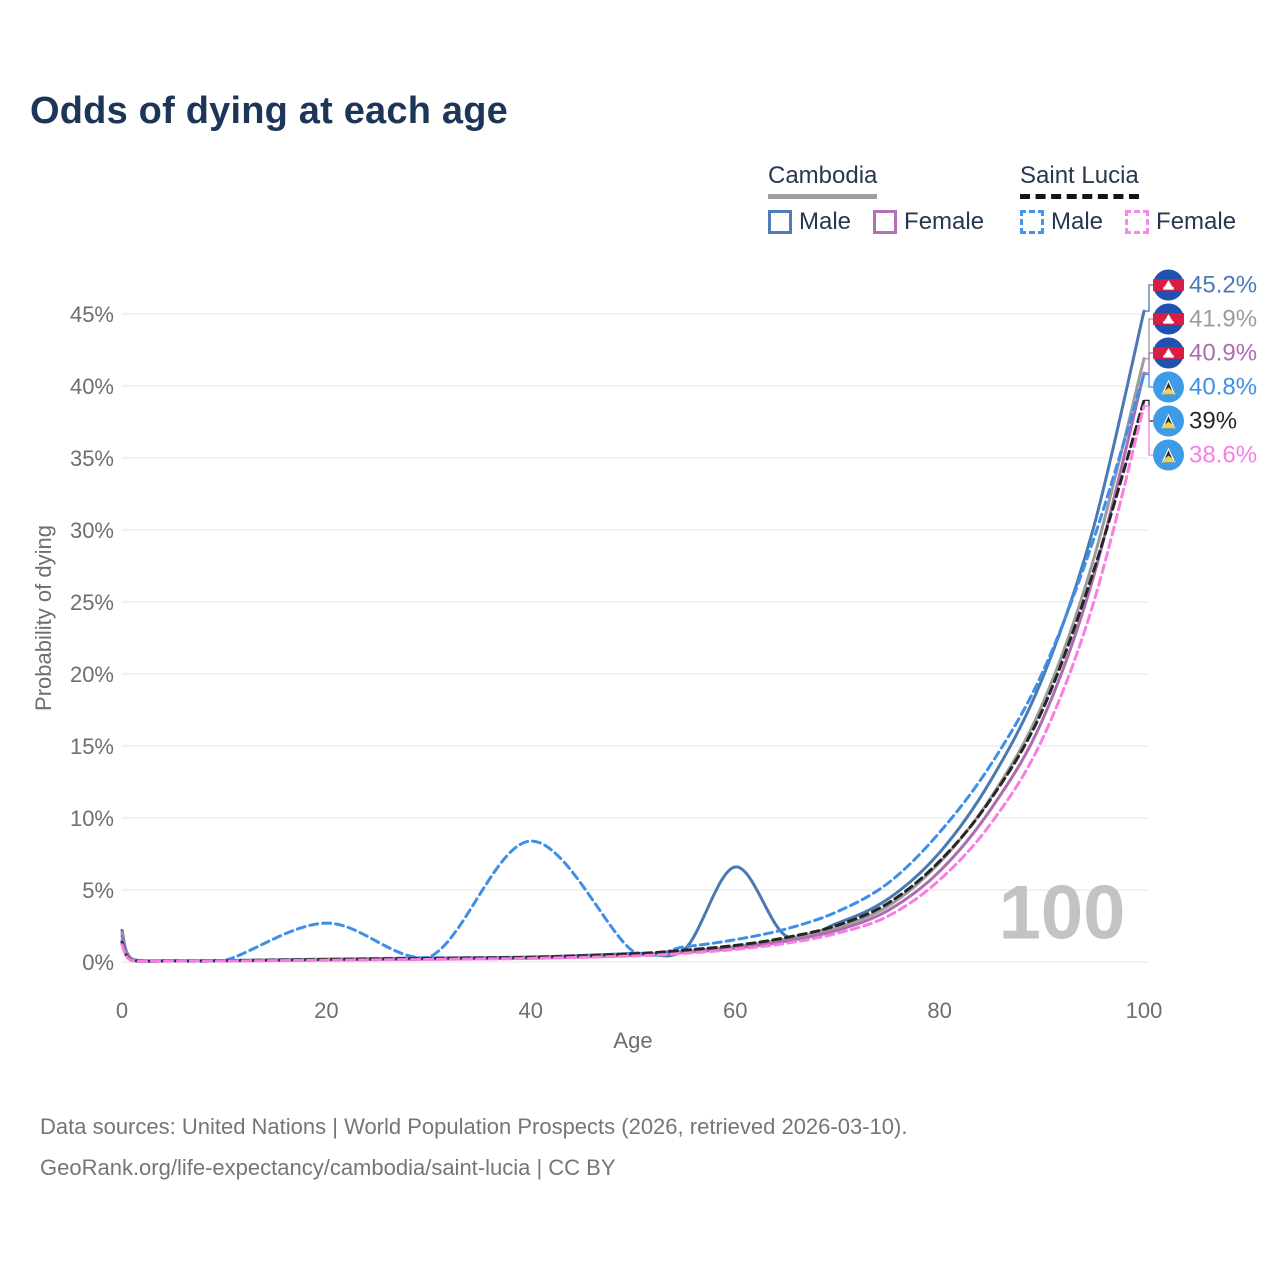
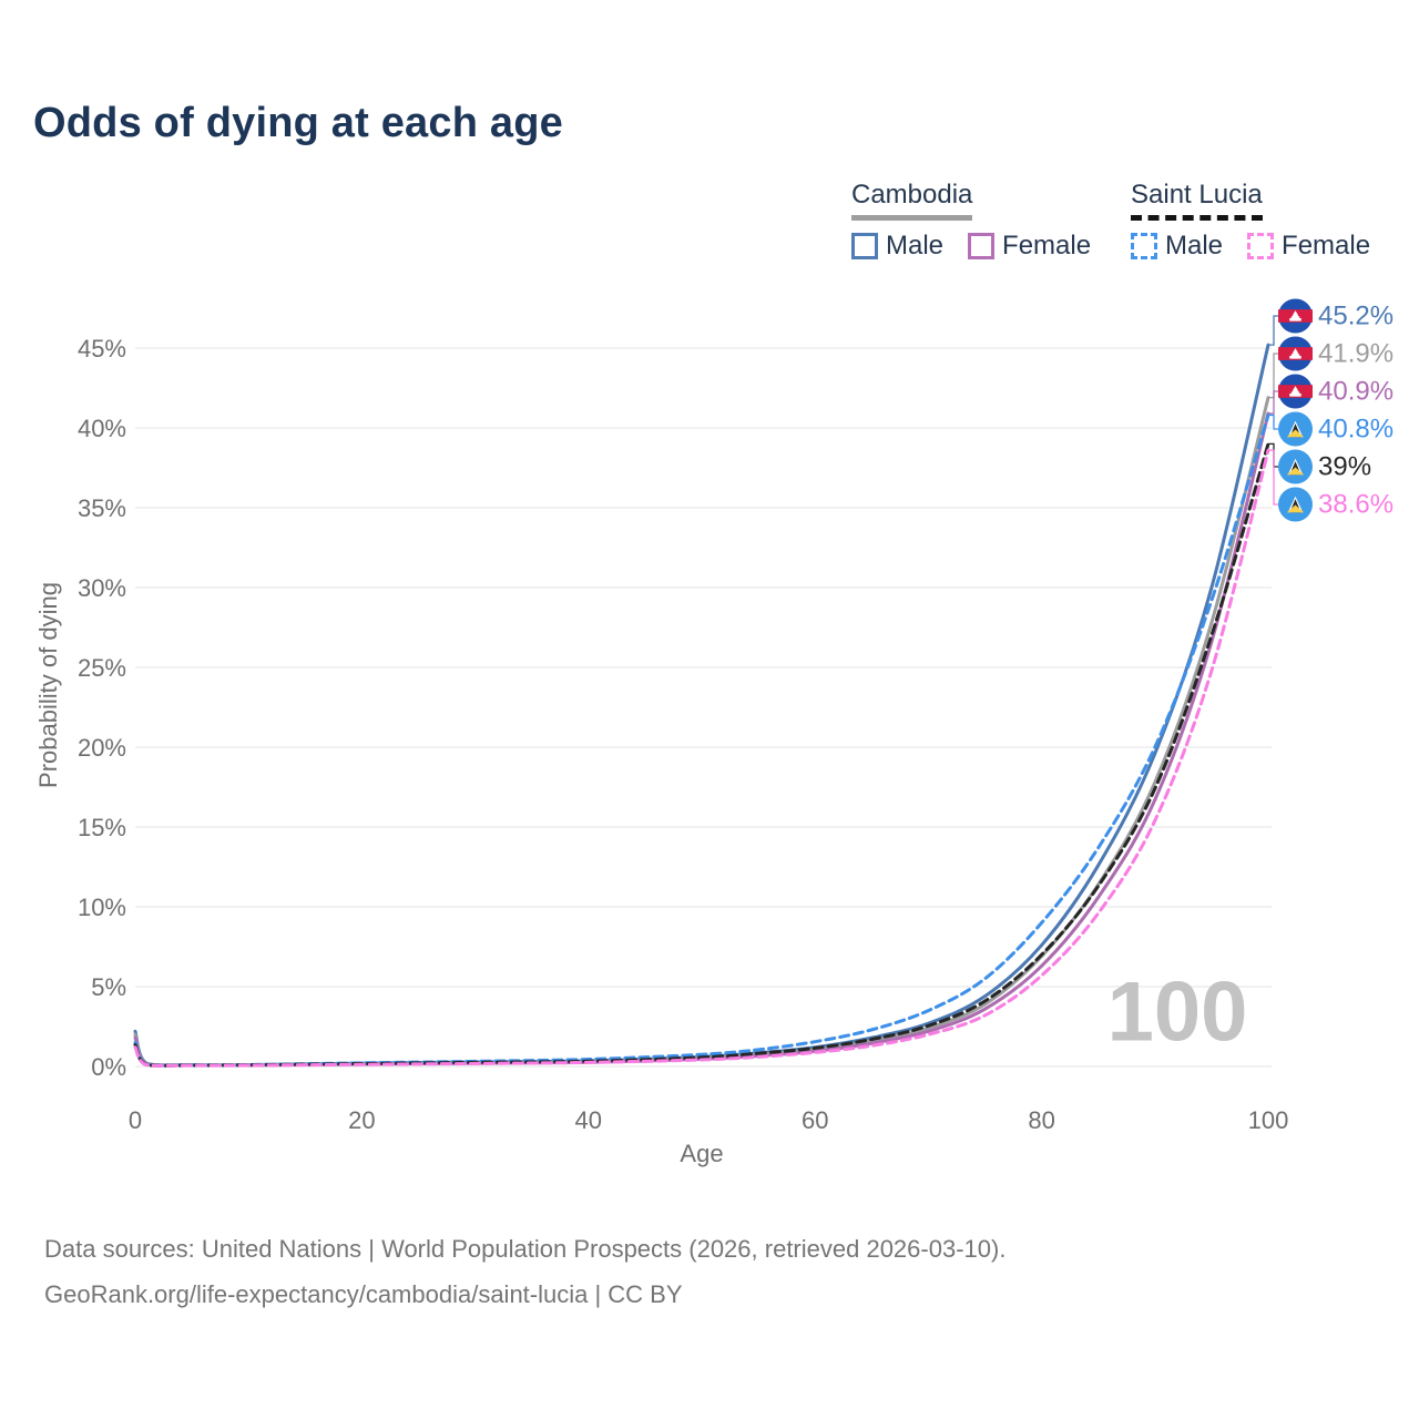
Saint Lucia Male/20: 2.7% -> 0.2%
Saint Lucia Male/40: 8.4% -> 0.5%
Cambodia Male/60: 6.6% -> 1.2%
